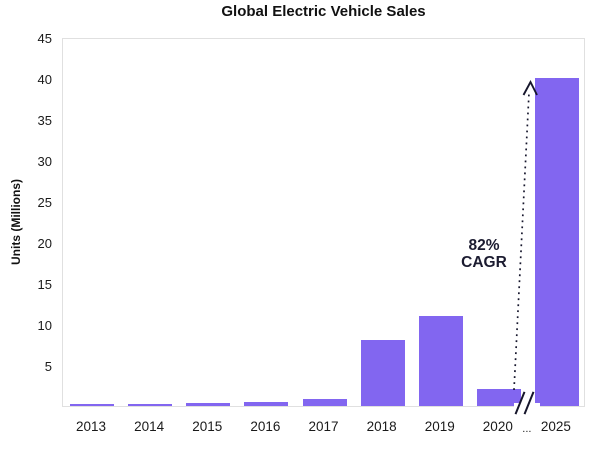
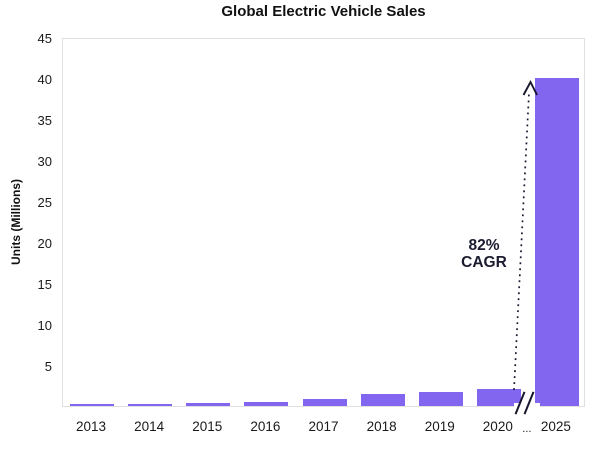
2018: 8 -> 2
2019: 11 -> 2
